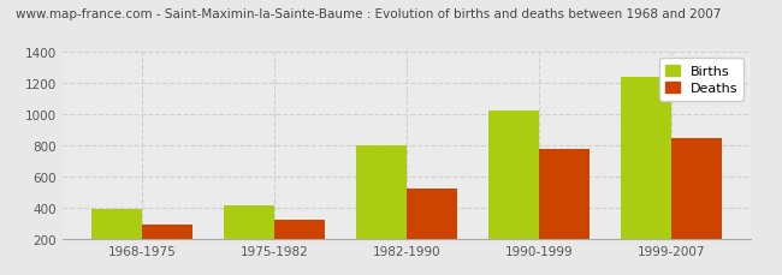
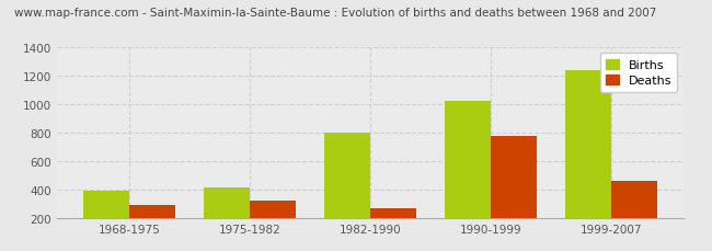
Deaths/1982-1990: 520 -> 270
Deaths/1999-2007: 840 -> 460
